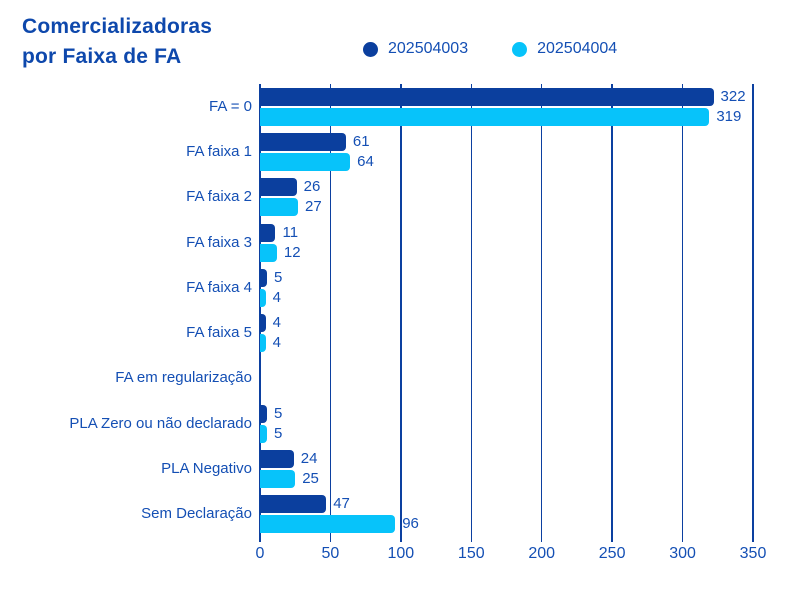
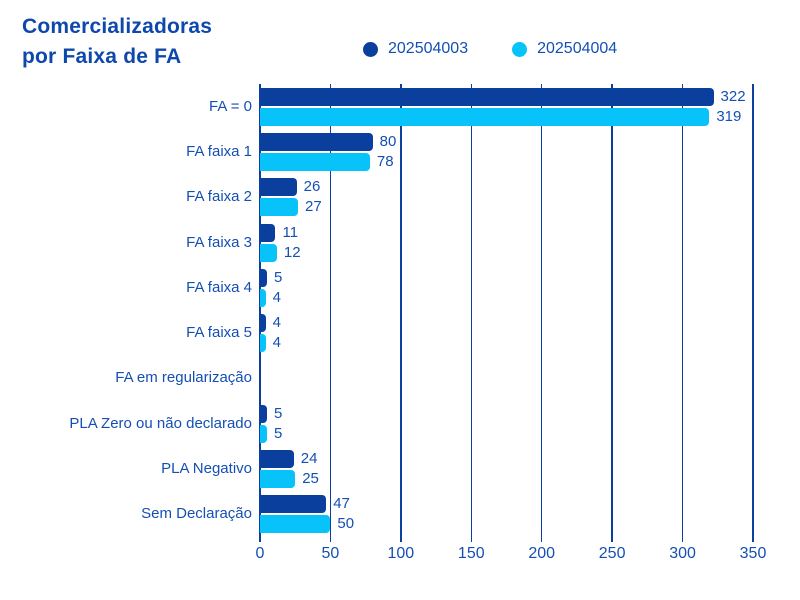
202504003/FA faixa 1: 61 -> 80
202504004/FA faixa 1: 64 -> 78
202504004/Sem Declaração: 96 -> 50
